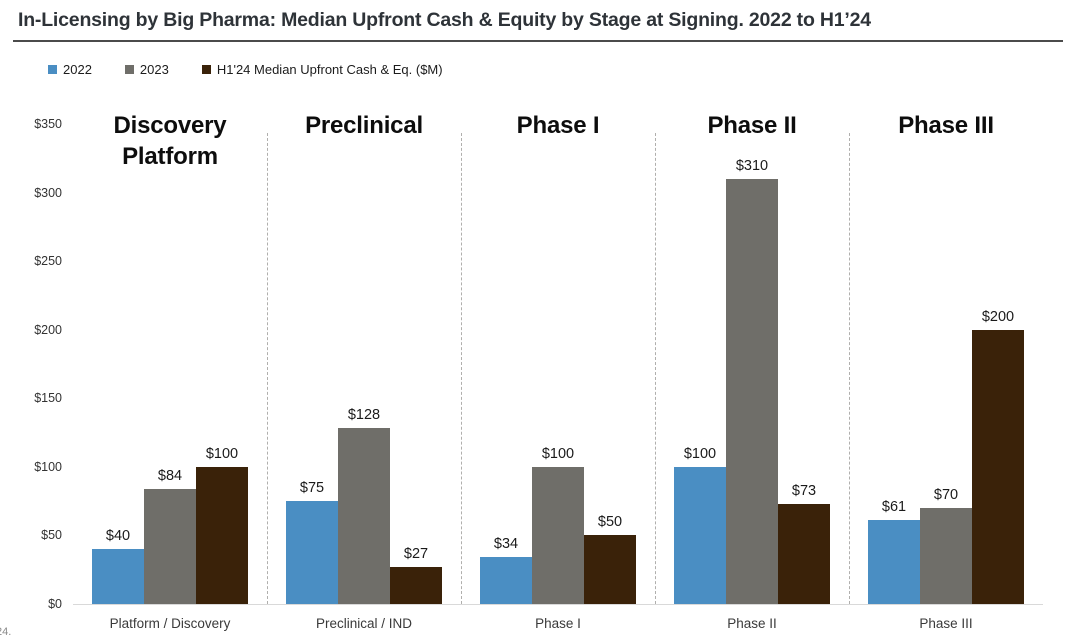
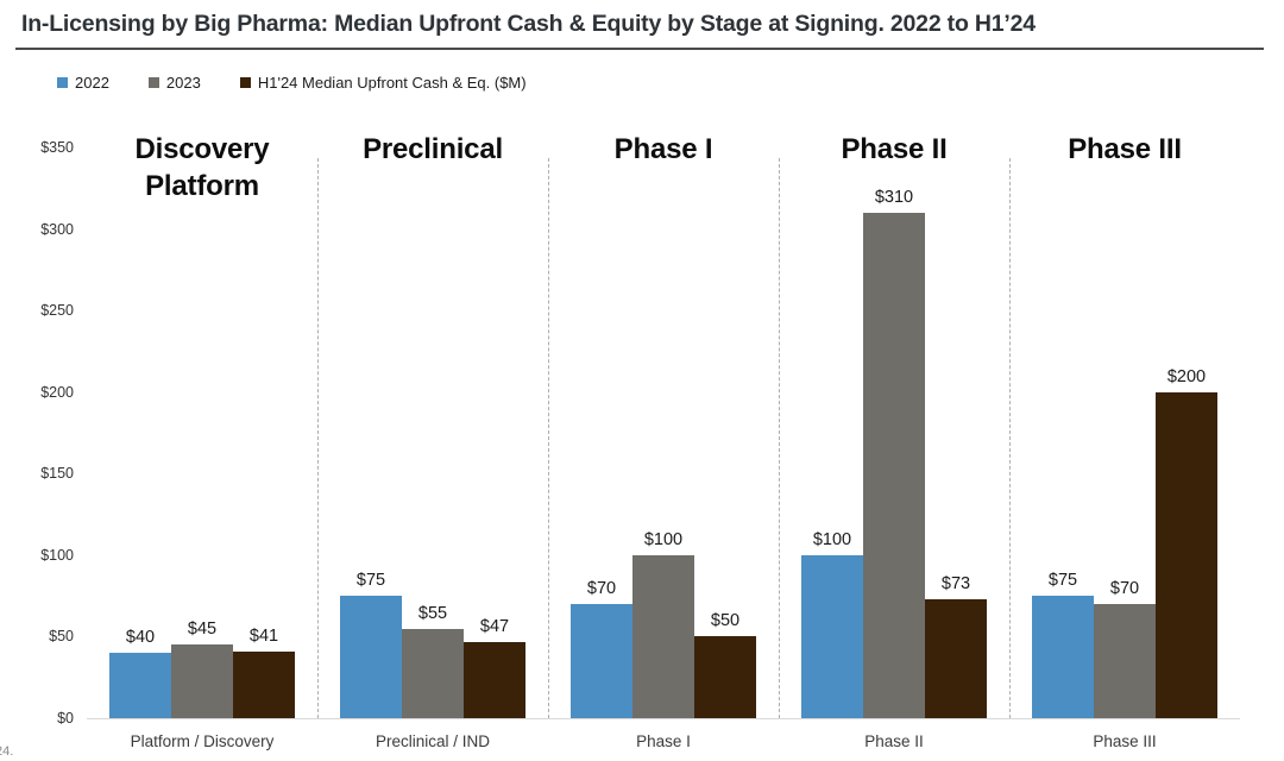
2023/Platform / Discovery: $84 -> $45
H1'24 Median Upfront Cash & Eq. ($M)/Platform / Discovery: $100 -> $41
2023/Preclinical / IND: $128 -> $55
H1'24 Median Upfront Cash & Eq. ($M)/Preclinical / IND: $27 -> $47
2022/Phase I: $34 -> $70
2022/Phase III: $61 -> $75
